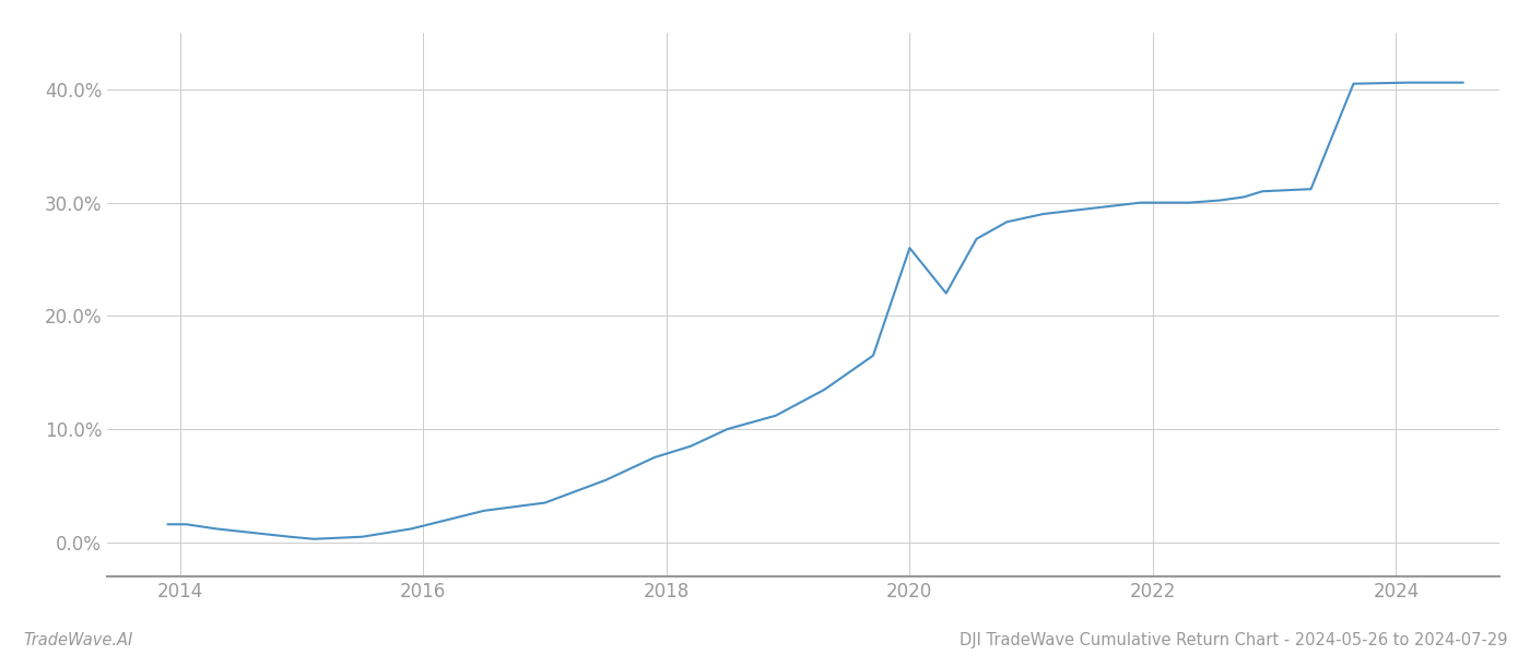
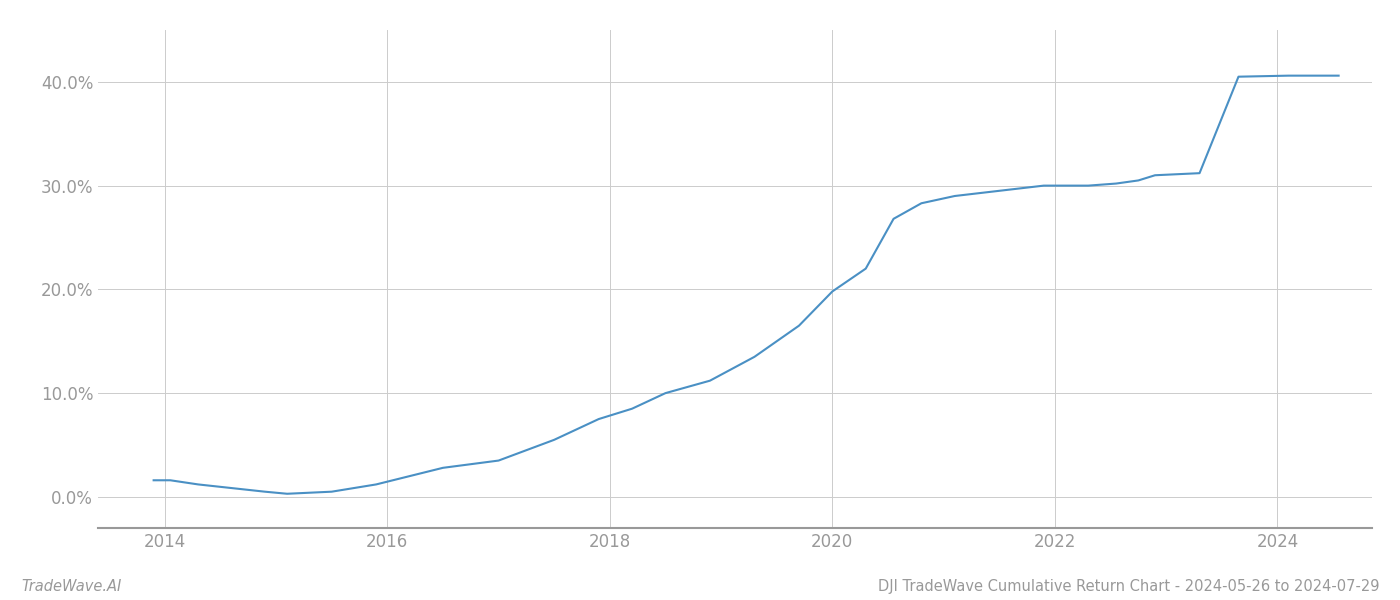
2020: 26.0% -> 19.8%
